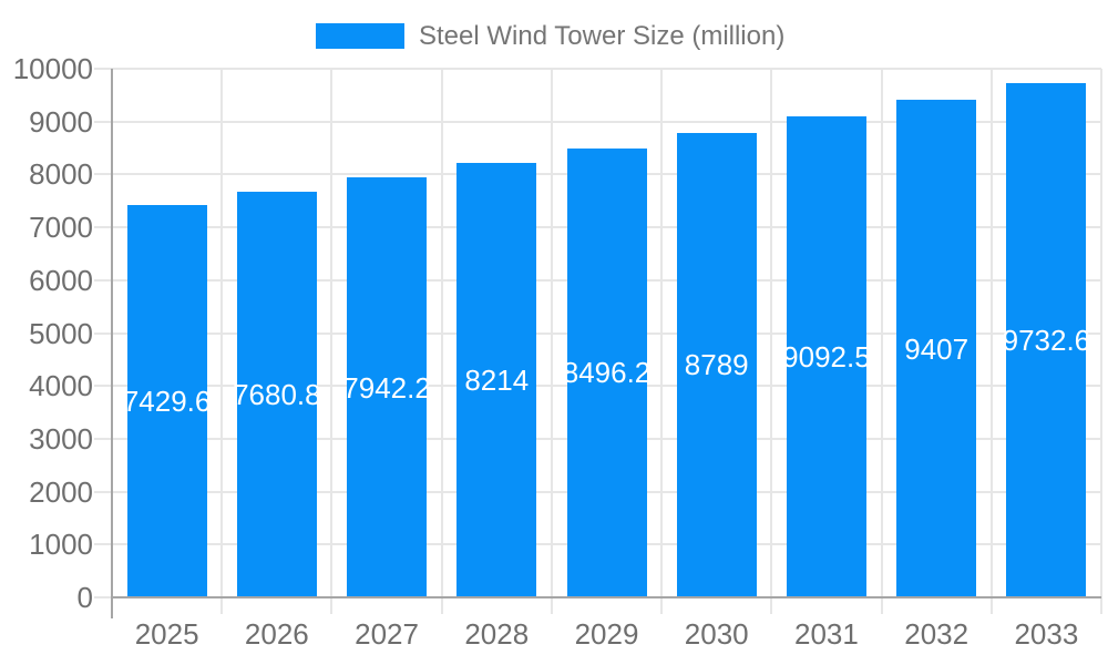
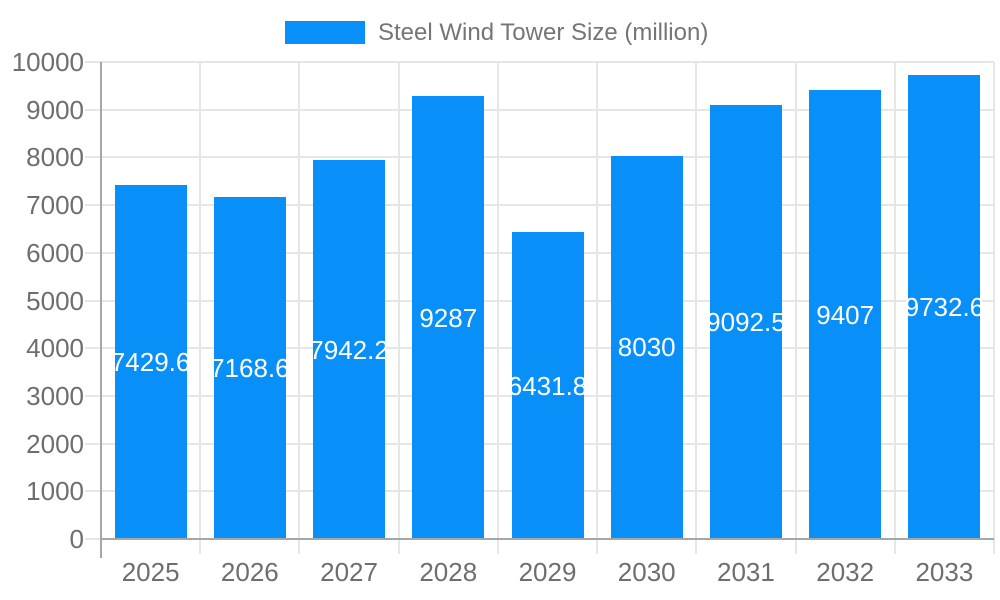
2026: 7680.8 -> 7168.6
2028: 8214 -> 9287
2029: 8496.2 -> 6431.8
2030: 8789 -> 8030
